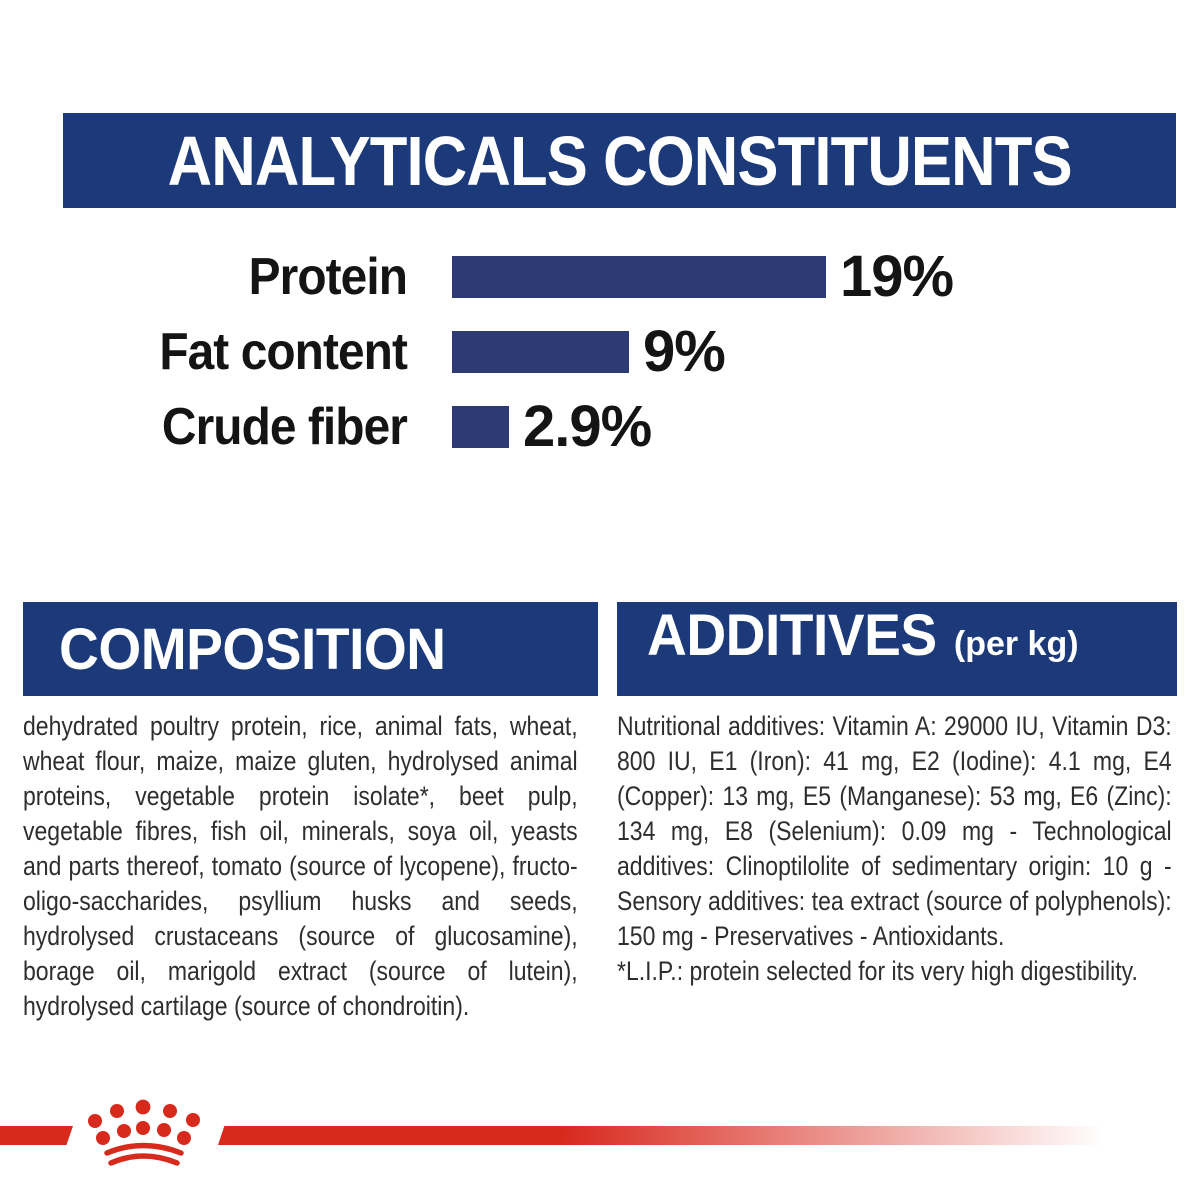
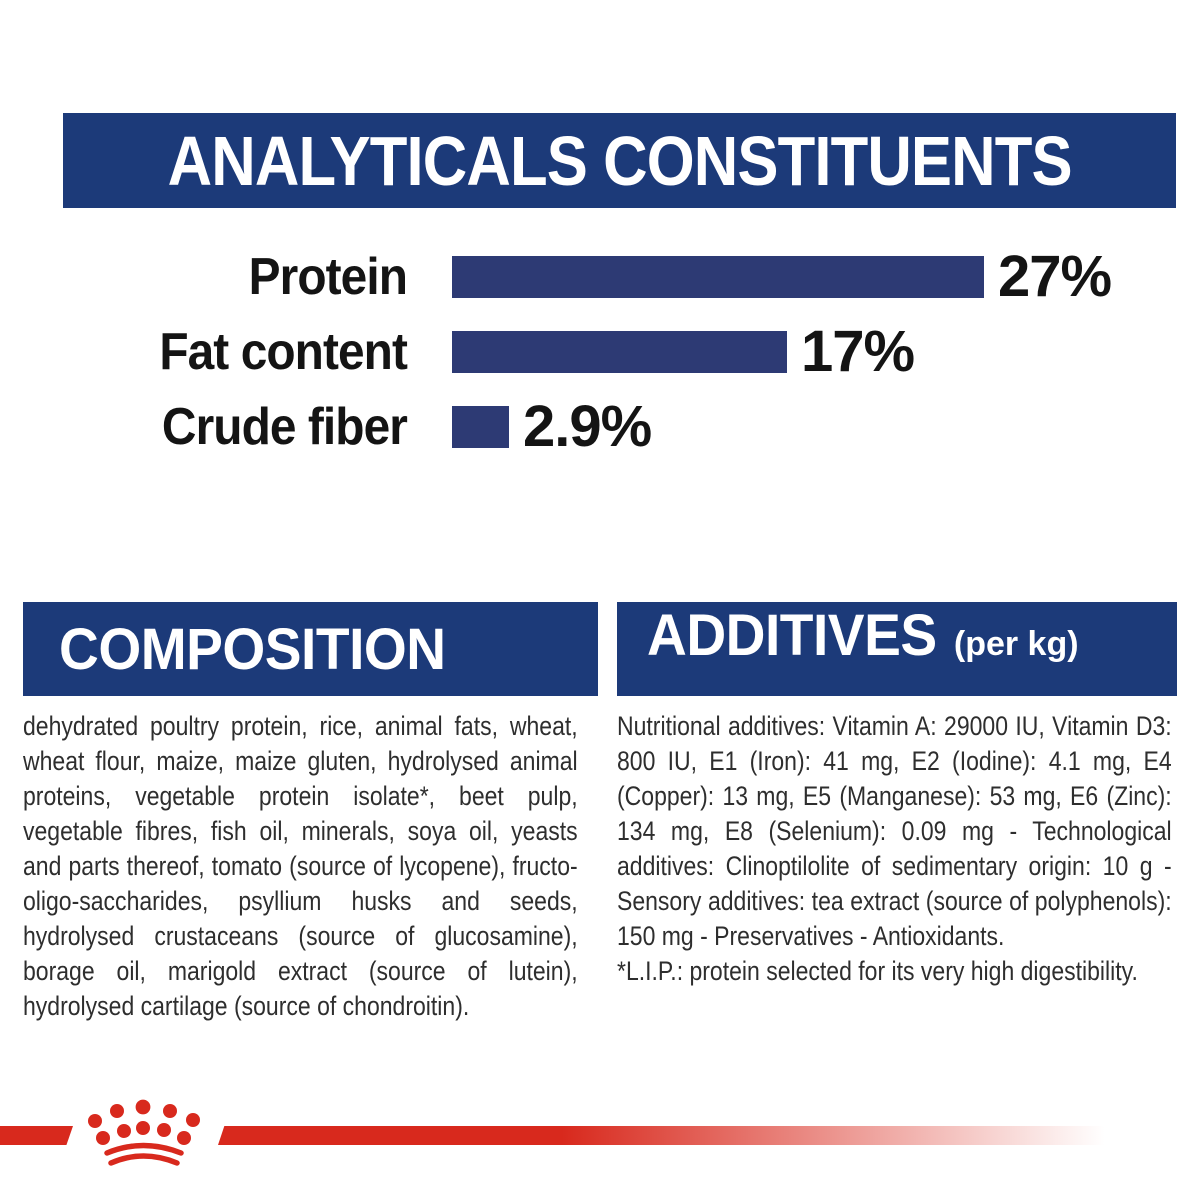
Protein: 19% -> 27%
Fat content: 9% -> 17%
